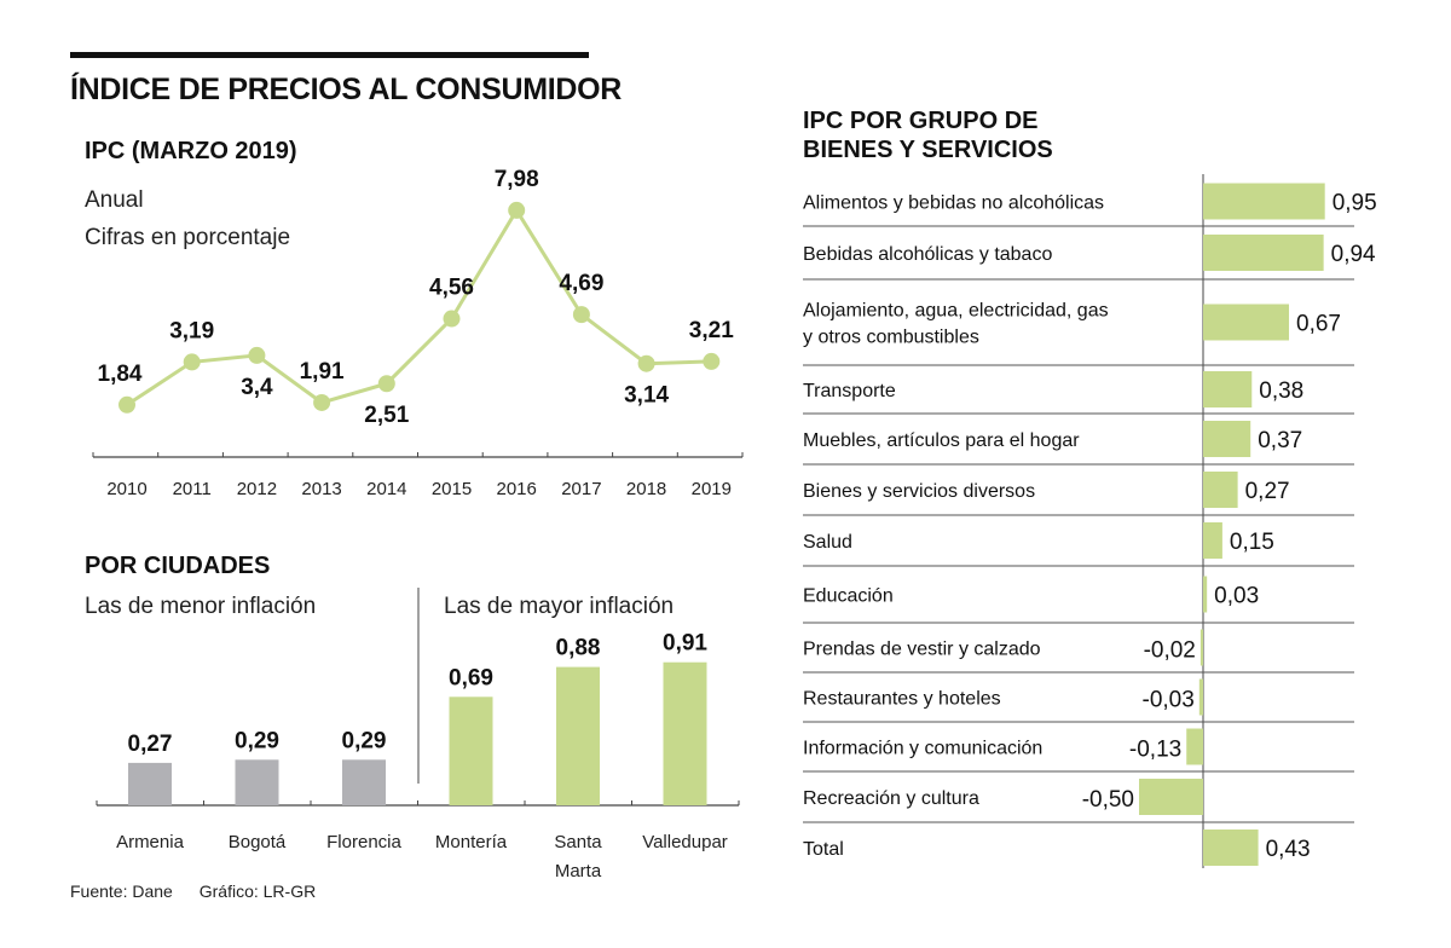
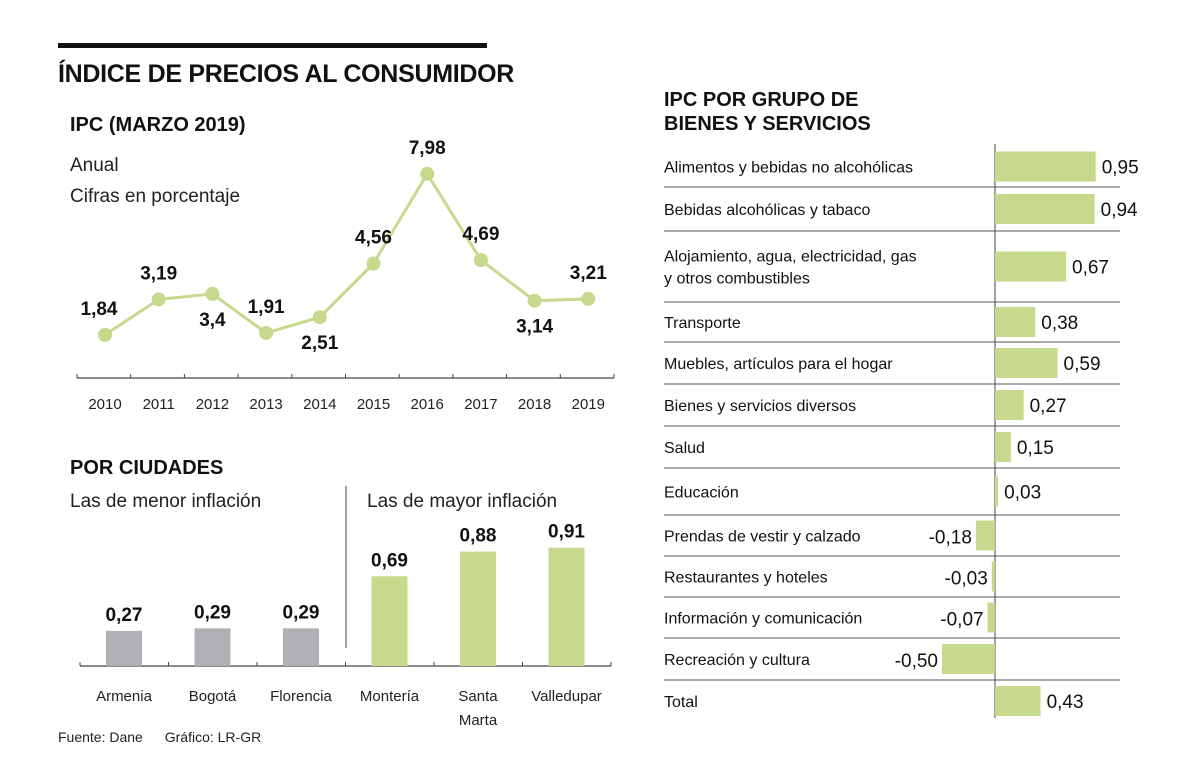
IPC POR GRUPO DE BIENES Y SERVICIOS/Muebles, artículos para el hogar: 0,37 -> 0,59
IPC POR GRUPO DE BIENES Y SERVICIOS/Prendas de vestir y calzado: -0,02 -> -0,18
IPC POR GRUPO DE BIENES Y SERVICIOS/Información y comunicación: -0,13 -> -0,07
